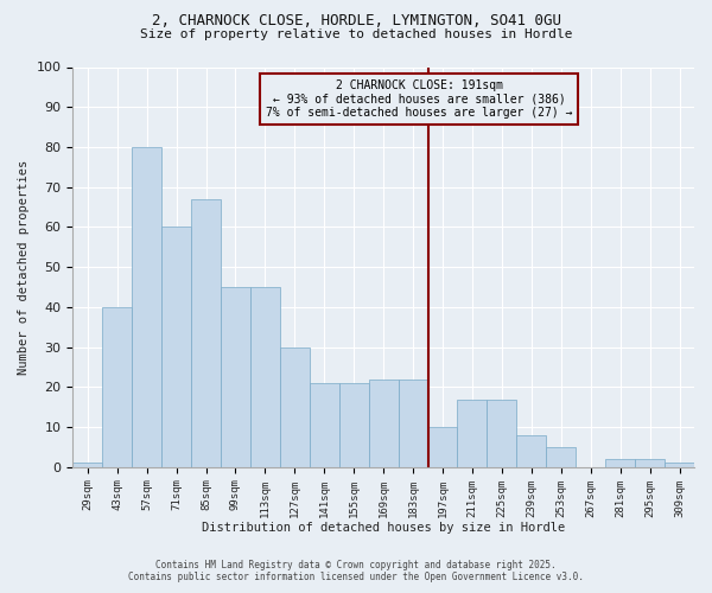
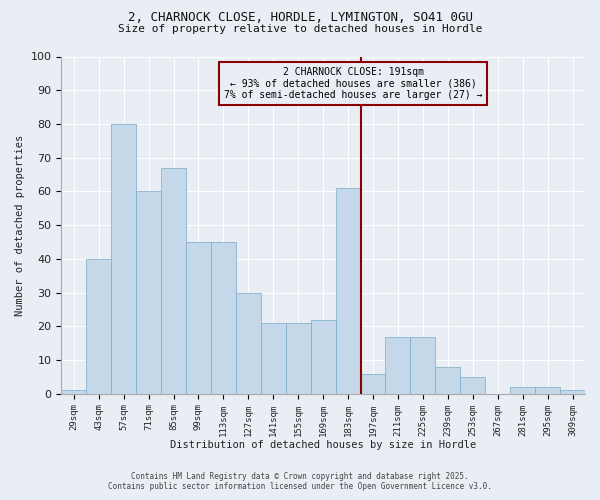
183sqm: 22 -> 61
197sqm: 10 -> 6
